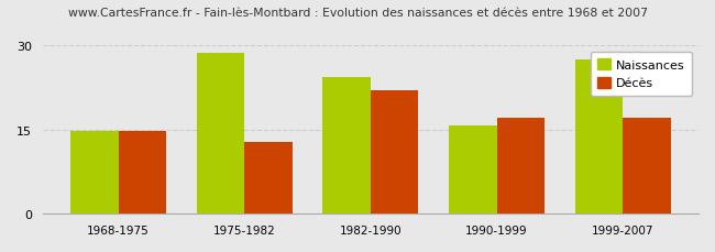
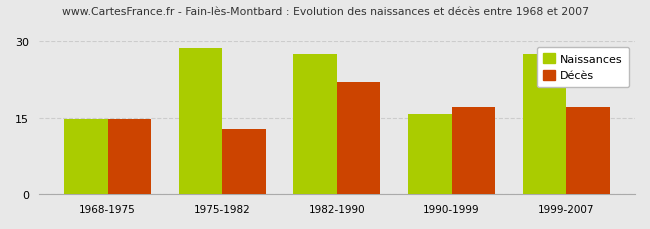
Naissances/1982-1990: 24.4 -> 27.5
